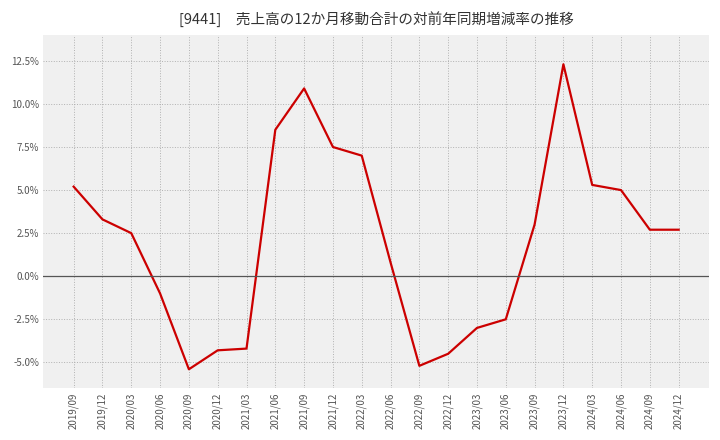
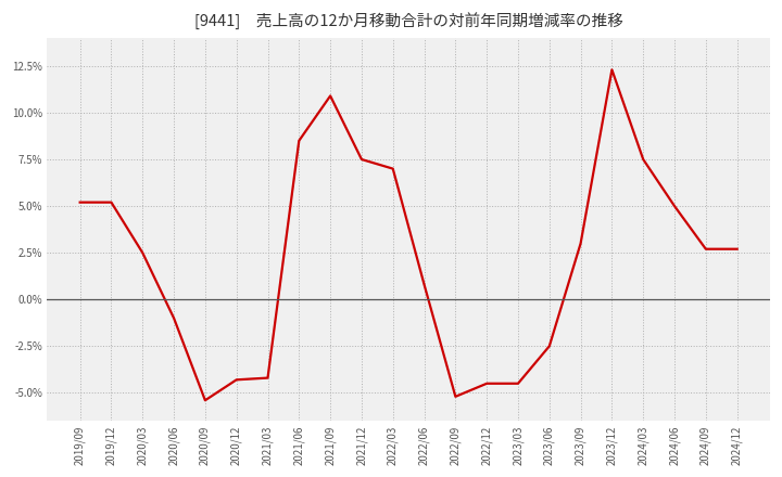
2019/12: 3.3% -> 5.2%
2023/03: -3.0% -> -4.5%
2024/03: 5.3% -> 7.5%
